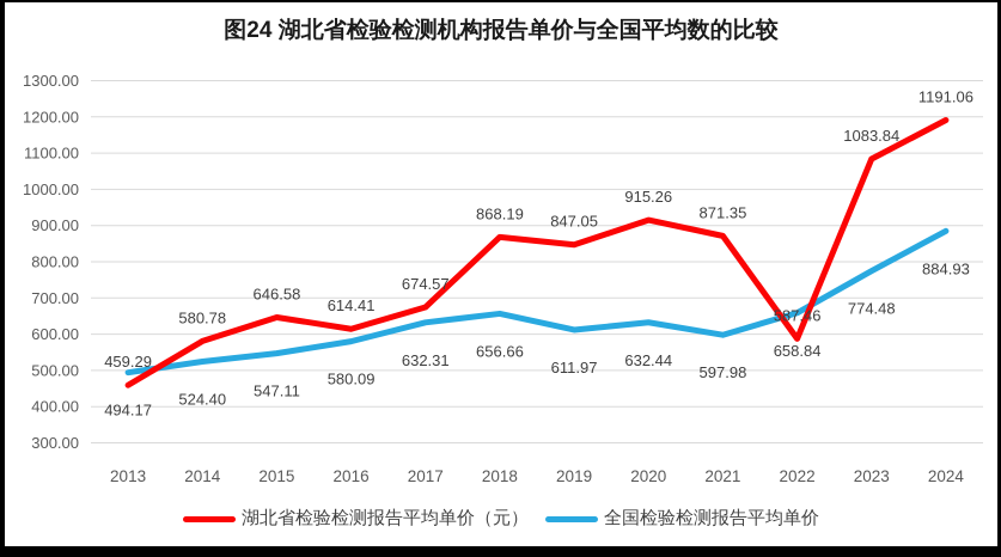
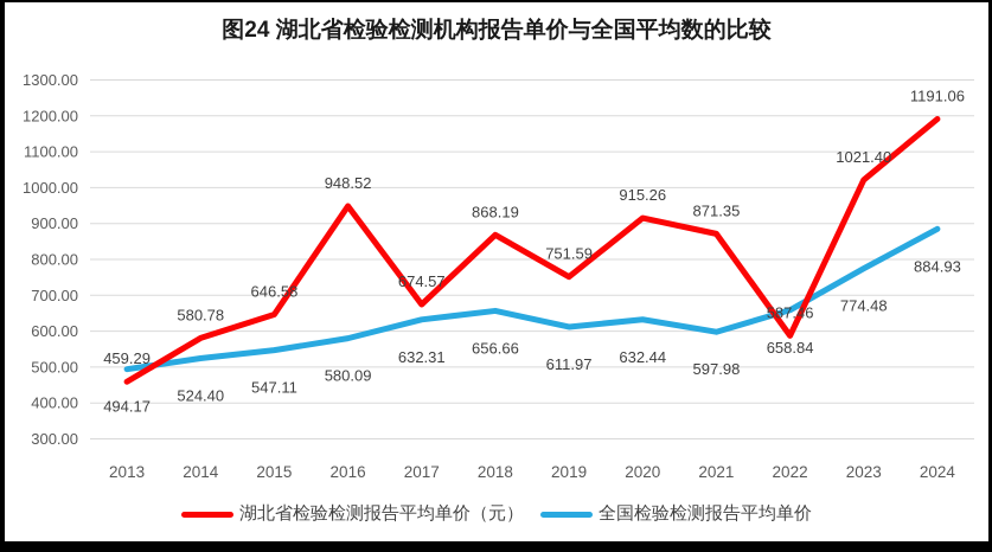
湖北省检验检测报告平均单价（元）/2016: 614.41 -> 948.52
湖北省检验检测报告平均单价（元）/2019: 847.05 -> 751.59
湖北省检验检测报告平均单价（元）/2023: 1083.84 -> 1021.40
